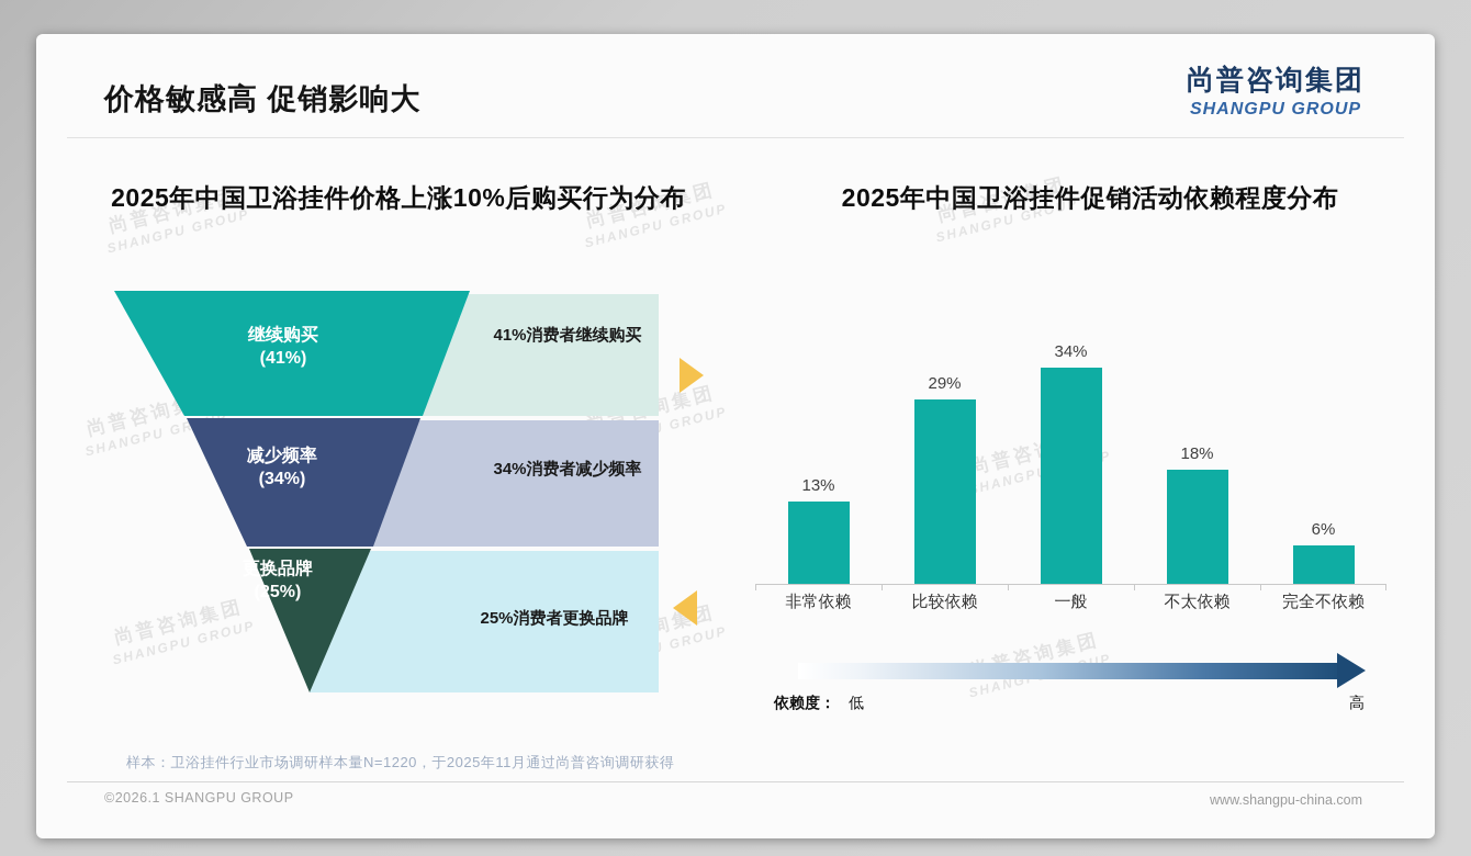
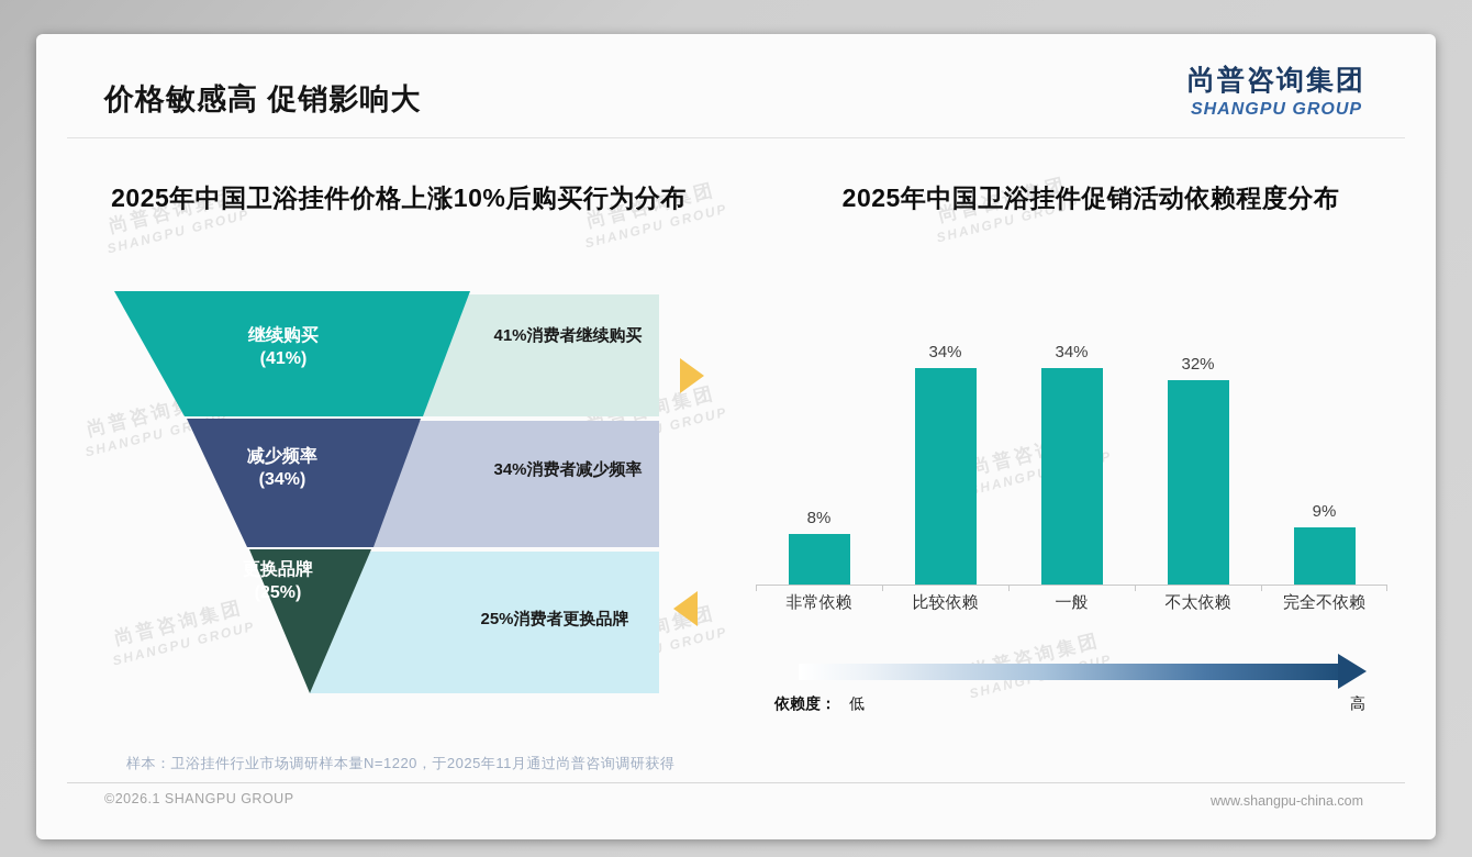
2025年中国卫浴挂件促销活动依赖程度分布/非常依赖: 13% -> 8%
2025年中国卫浴挂件促销活动依赖程度分布/比较依赖: 29% -> 34%
2025年中国卫浴挂件促销活动依赖程度分布/不太依赖: 18% -> 32%
2025年中国卫浴挂件促销活动依赖程度分布/完全不依赖: 6% -> 9%
